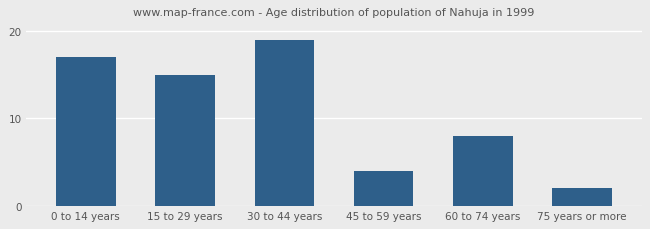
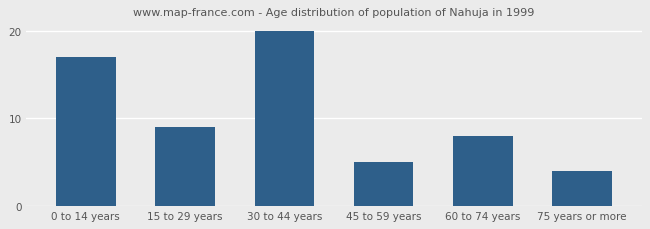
15 to 29 years: 15 -> 9
30 to 44 years: 19 -> 20
45 to 59 years: 4 -> 5
75 years or more: 2 -> 4
